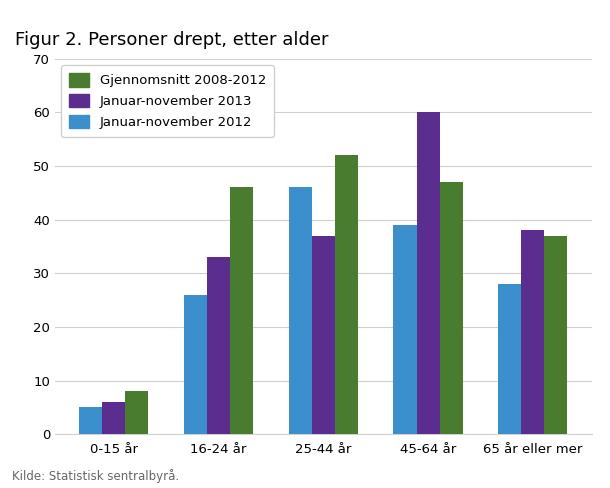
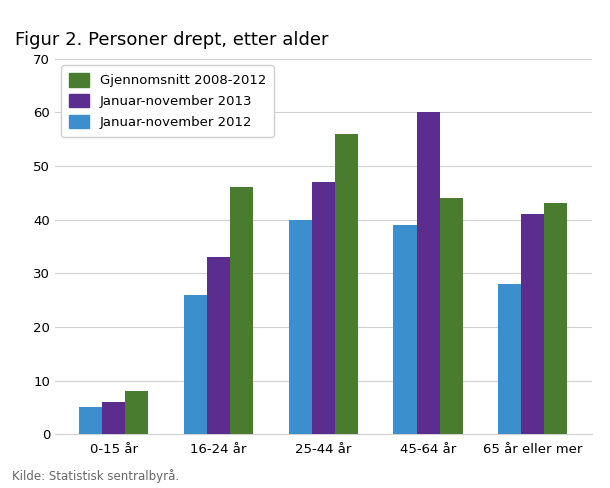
Januar-november 2012/25-44 år: 46 -> 40
Januar-november 2013/25-44 år: 37 -> 47
Gjennomsnitt 2008-2012/25-44 år: 52 -> 56
Gjennomsnitt 2008-2012/45-64 år: 47 -> 44
Januar-november 2013/65 år eller mer: 38 -> 41
Gjennomsnitt 2008-2012/65 år eller mer: 37 -> 43
